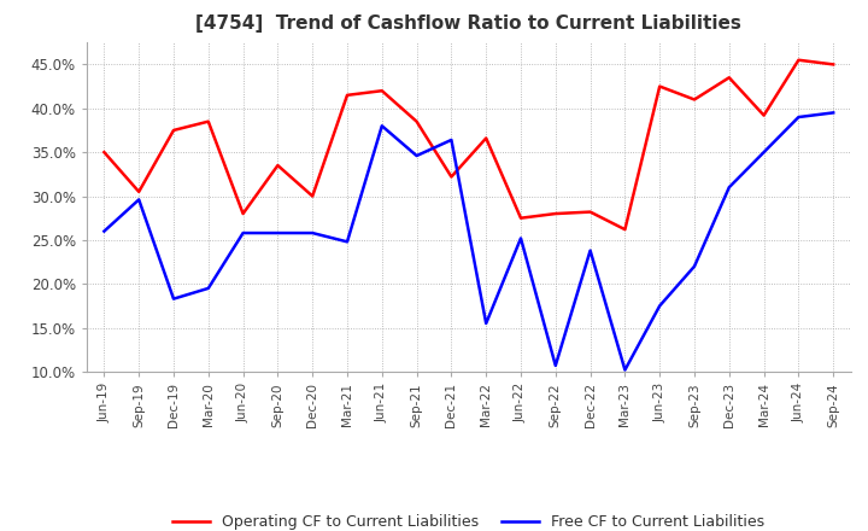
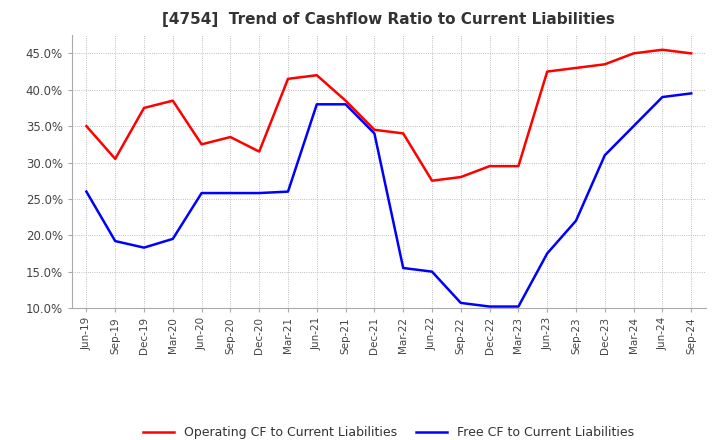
Free CF to Current Liabilities/Sep-19: 29.6% -> 19.2%
Operating CF to Current Liabilities/Jun-20: 28.0% -> 32.5%
Operating CF to Current Liabilities/Dec-20: 30.0% -> 31.5%
Free CF to Current Liabilities/Mar-21: 24.8% -> 26.0%
Free CF to Current Liabilities/Sep-21: 34.6% -> 38.0%
Operating CF to Current Liabilities/Dec-21: 32.2% -> 34.5%
Free CF to Current Liabilities/Dec-21: 36.4% -> 34.0%
Operating CF to Current Liabilities/Mar-22: 36.6% -> 34.0%
Free CF to Current Liabilities/Jun-22: 25.2% -> 15.0%
Operating CF to Current Liabilities/Dec-22: 28.2% -> 29.5%
Free CF to Current Liabilities/Dec-22: 23.8% -> 10.2%
Operating CF to Current Liabilities/Mar-23: 26.2% -> 29.5%
Operating CF to Current Liabilities/Sep-23: 41.0% -> 43.0%
Operating CF to Current Liabilities/Mar-24: 39.2% -> 45.0%
